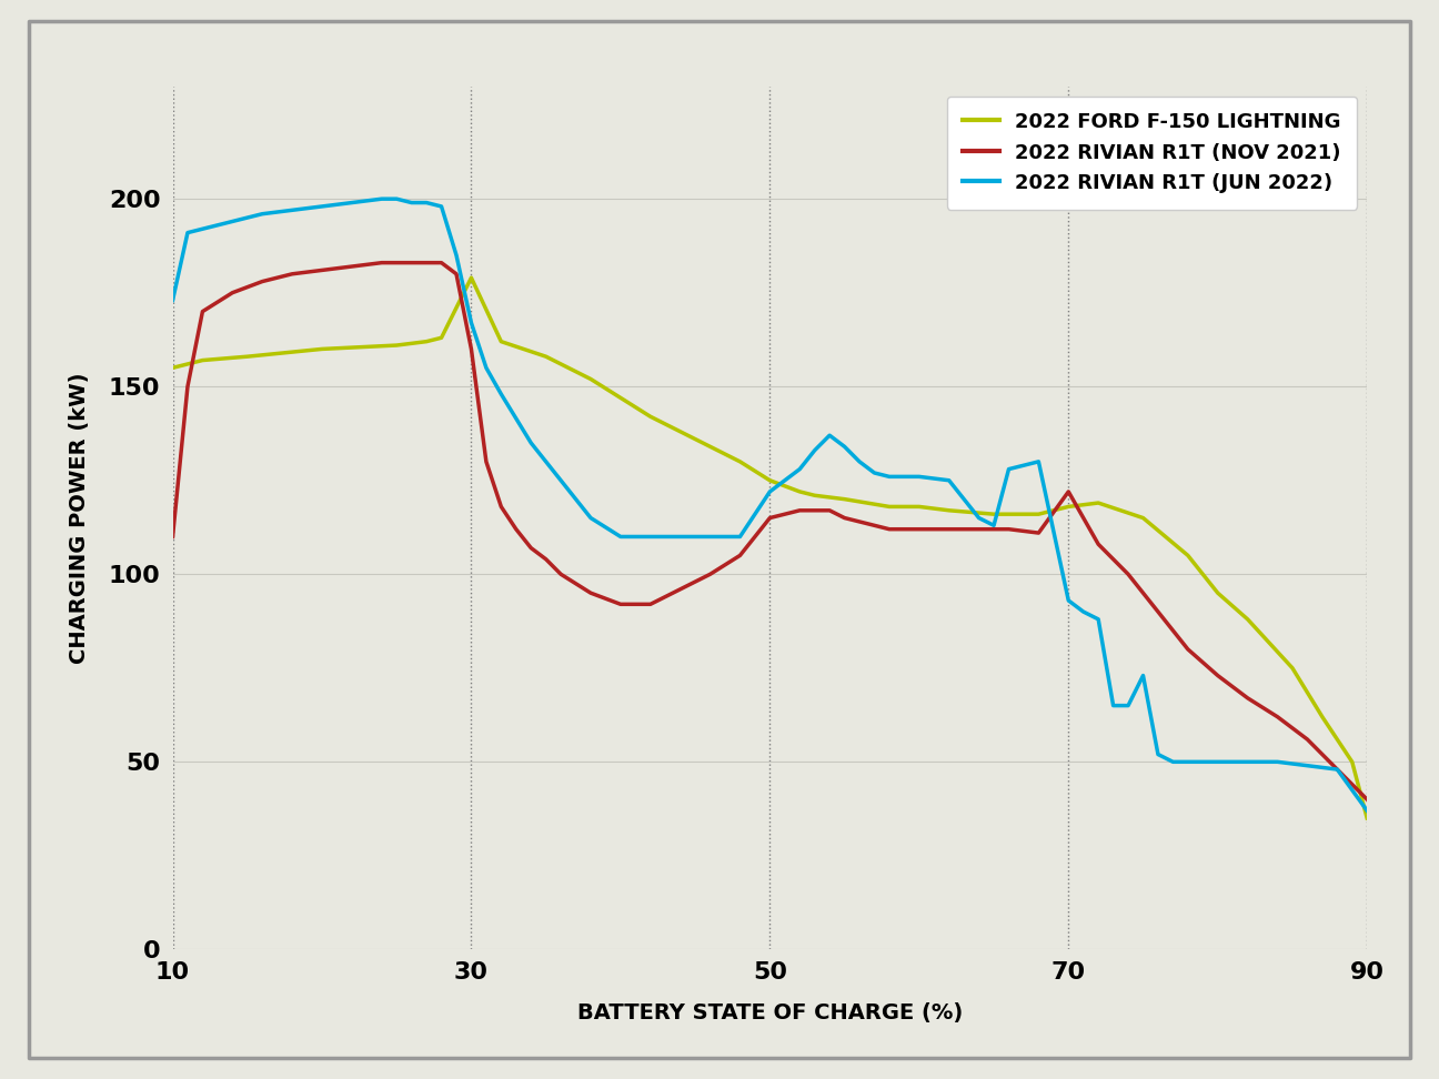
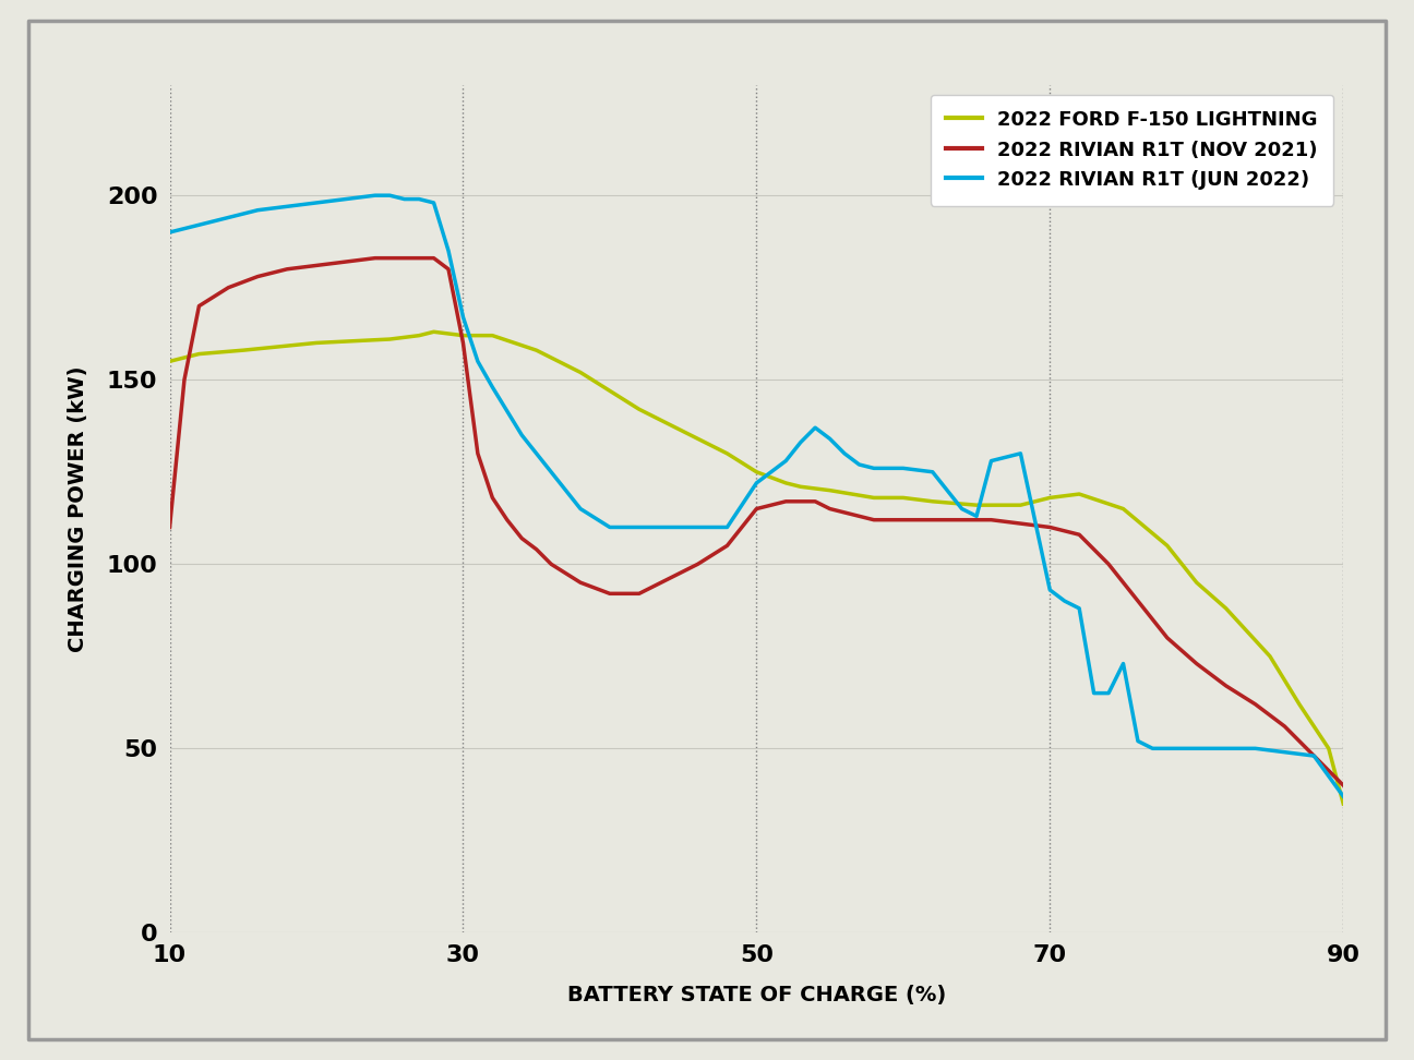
2022 RIVIAN R1T (JUN 2022)/10: 173 -> 190
2022 FORD F-150 LIGHTNING/30: 179 -> 162
2022 RIVIAN R1T (NOV 2021)/70: 122 -> 110
